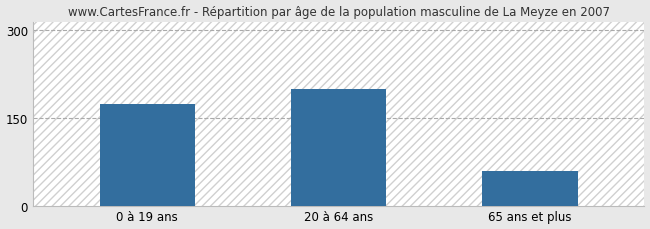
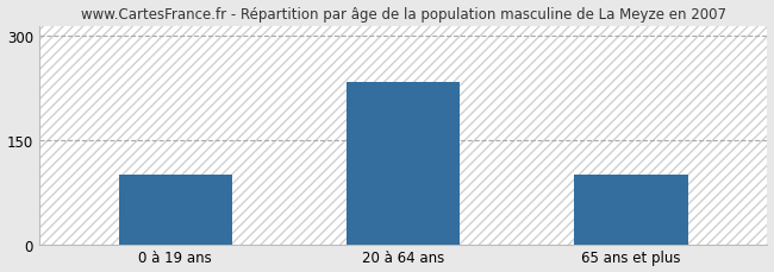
0 à 19 ans: 174 -> 100
20 à 64 ans: 200 -> 233
65 ans et plus: 60 -> 100
